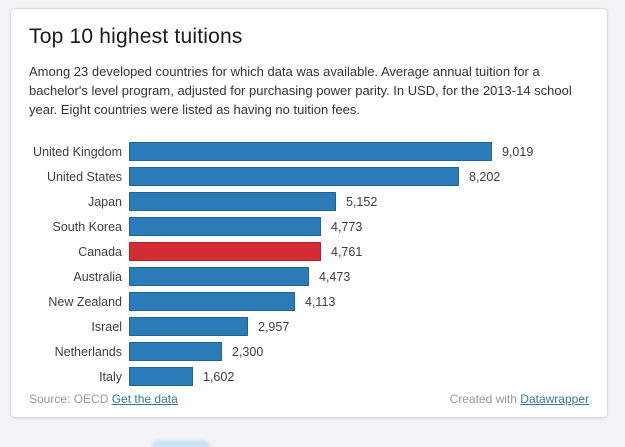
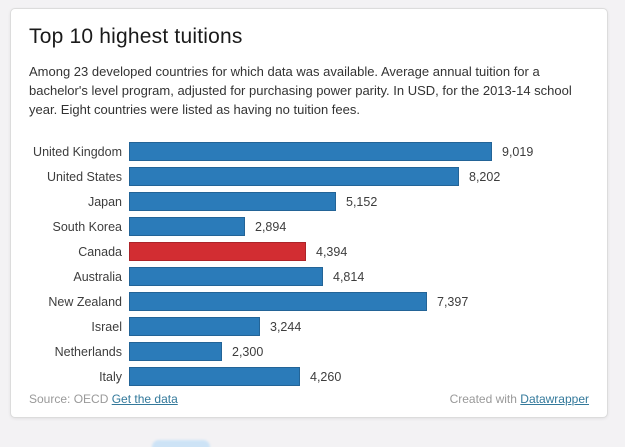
South Korea: 4,773 -> 2,894
Canada: 4,761 -> 4,394
Australia: 4,473 -> 4,814
New Zealand: 4,113 -> 7,397
Israel: 2,957 -> 3,244
Italy: 1,602 -> 4,260
